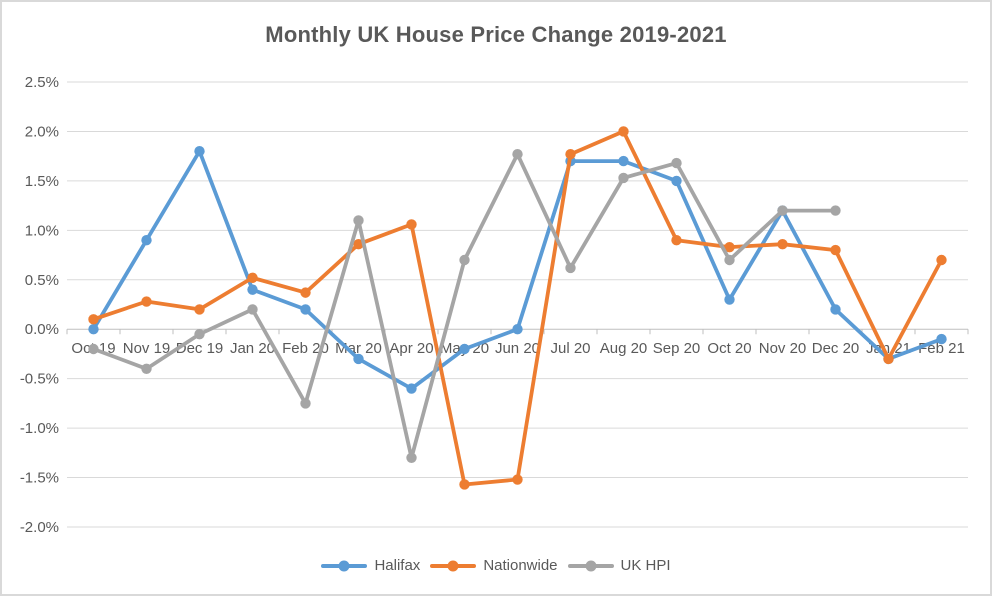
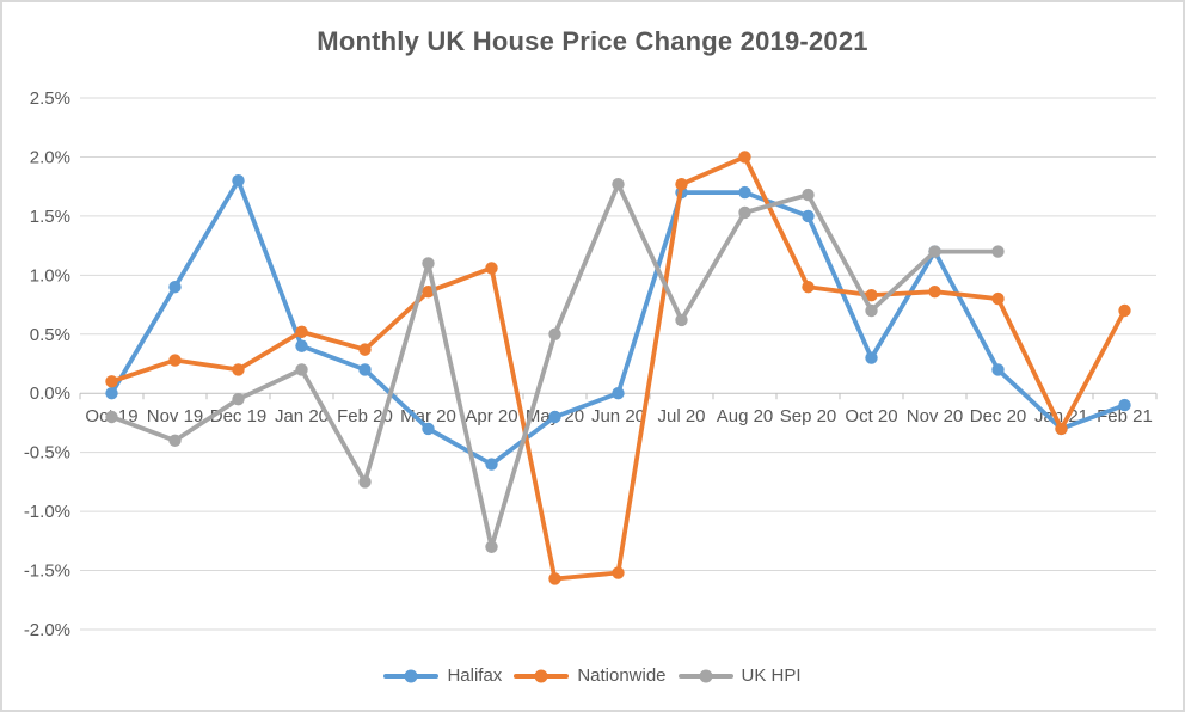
UK HPI/May 20: 0.7% -> 0.5%
